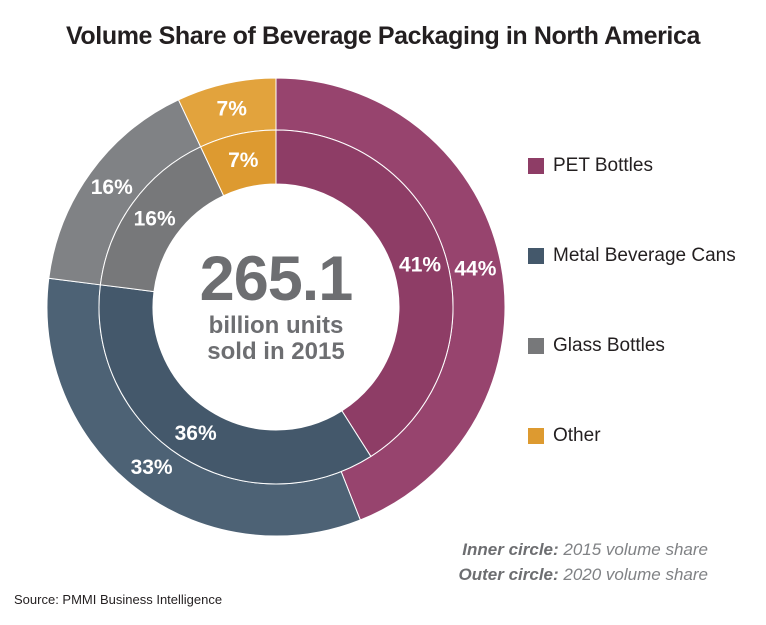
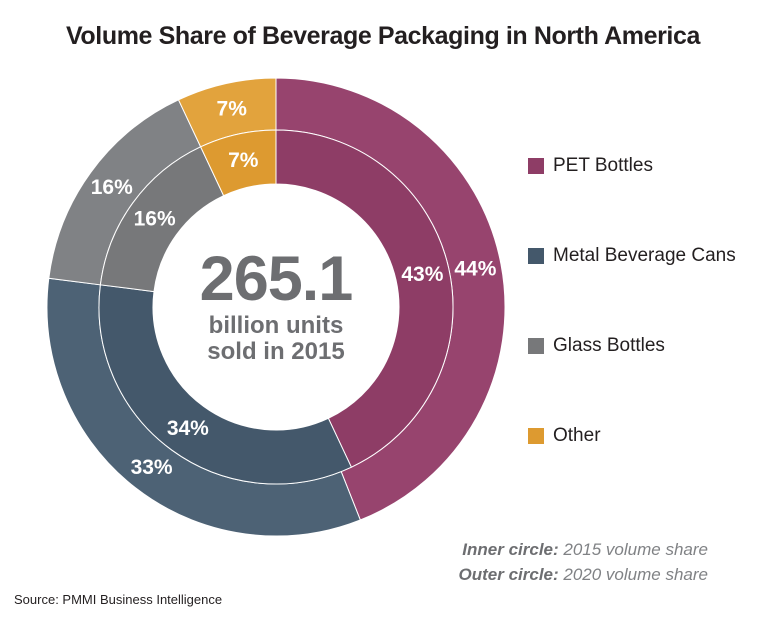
2015 volume share/PET Bottles: 41% -> 43%
2015 volume share/Metal Beverage Cans: 36% -> 34%
